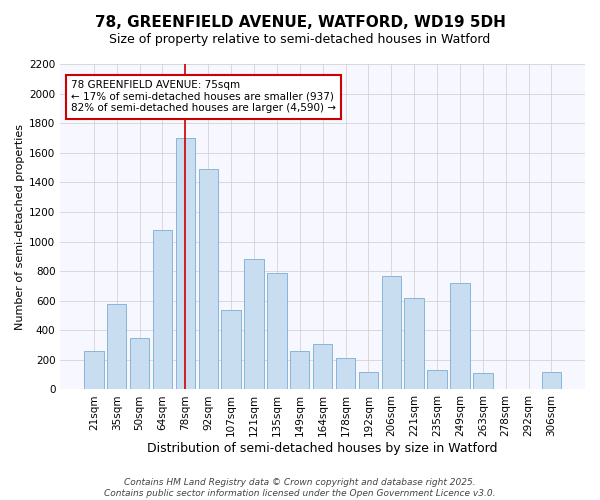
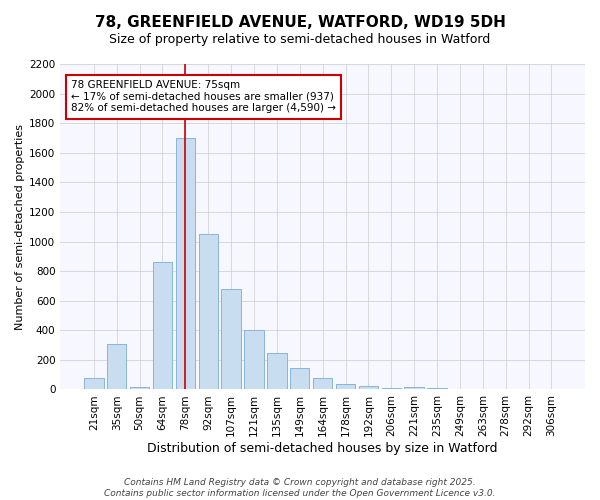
21sqm: 260 -> 80
35sqm: 580 -> 310
50sqm: 350 -> 20
64sqm: 1080 -> 860
92sqm: 1490 -> 1050
107sqm: 540 -> 680
121sqm: 880 -> 400
135sqm: 790 -> 240
149sqm: 260 -> 140
164sqm: 310 -> 80
178sqm: 210 -> 40
192sqm: 120 -> 20
206sqm: 770 -> 10
221sqm: 620 -> 20
235sqm: 130 -> 10
249sqm: 720 -> 0
263sqm: 110 -> 0
306sqm: 120 -> 0
